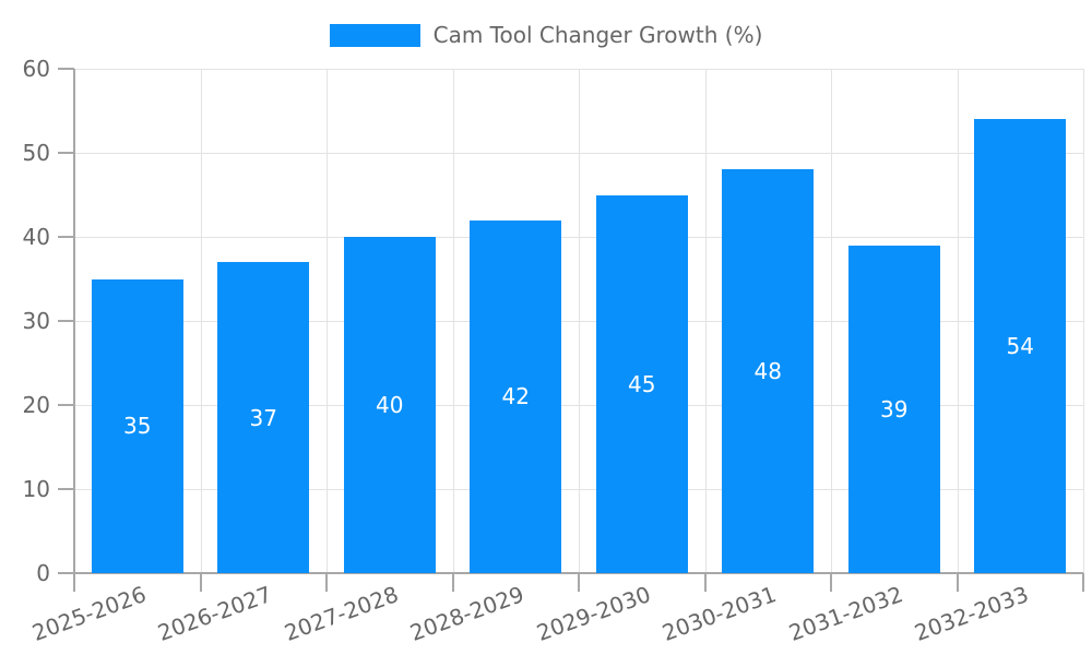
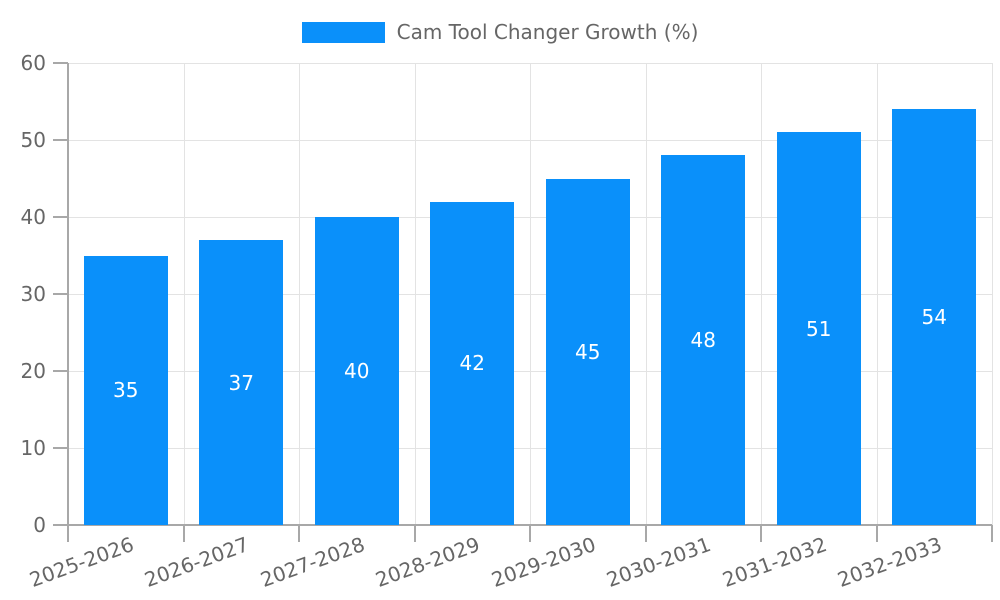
2031-2032: 39 -> 51
